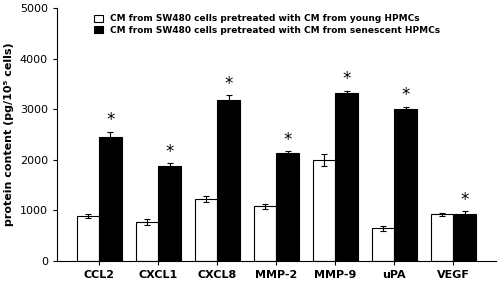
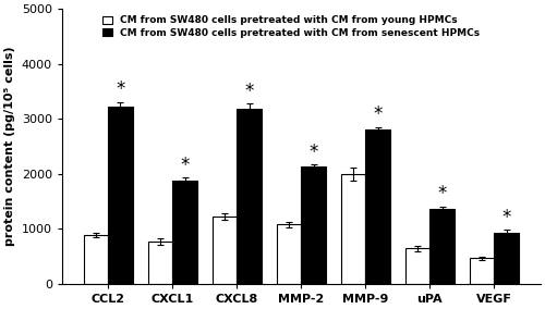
CM from SW480 cells pretreated with CM from senescent HPMCs/CCL2: 2460 -> 3220
CM from SW480 cells pretreated with CM from senescent HPMCs/MMP-9: 3320 -> 2800
CM from SW480 cells pretreated with CM from senescent HPMCs/uPA: 3000 -> 1360
CM from SW480 cells pretreated with CM from young HPMCs/VEGF: 920 -> 470
